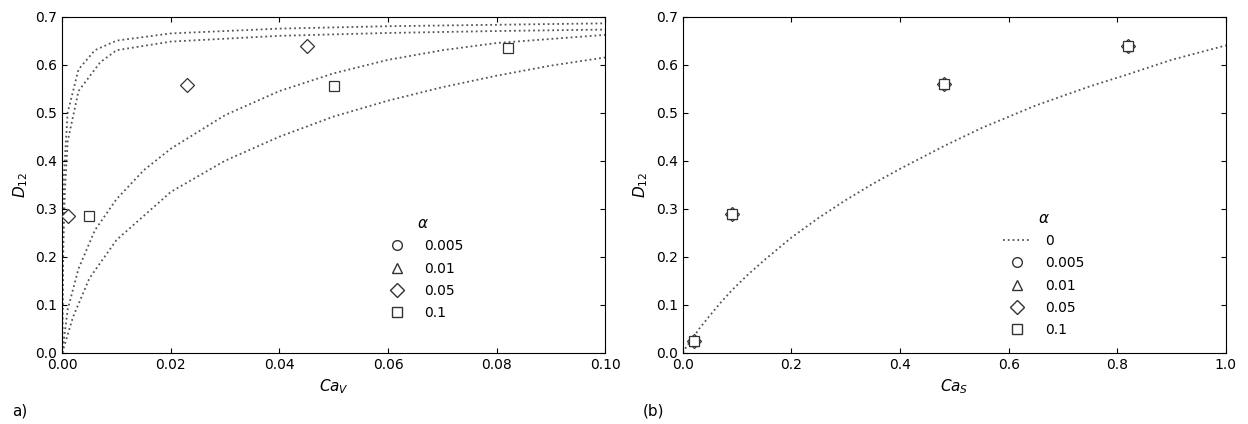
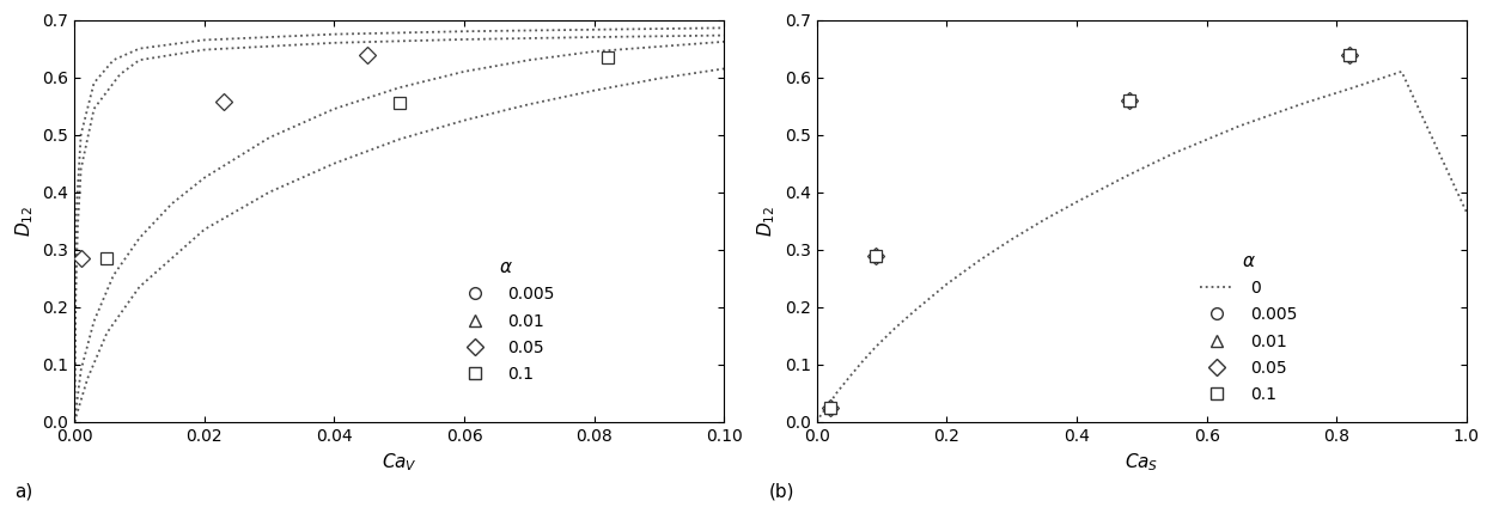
1.0: 0.640 -> 0.365
